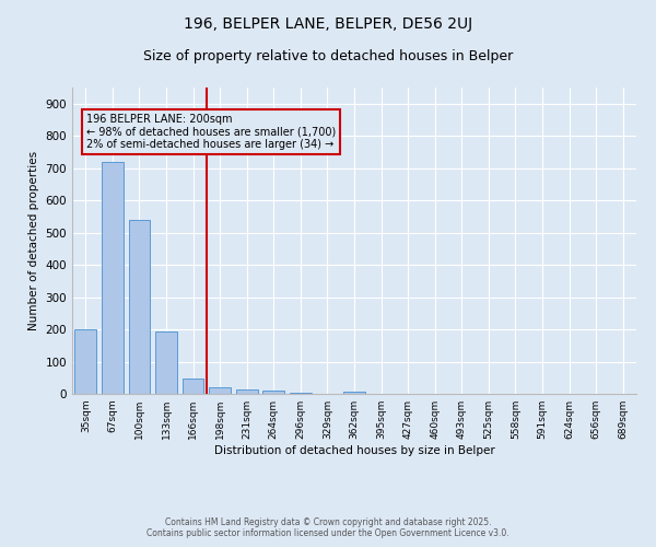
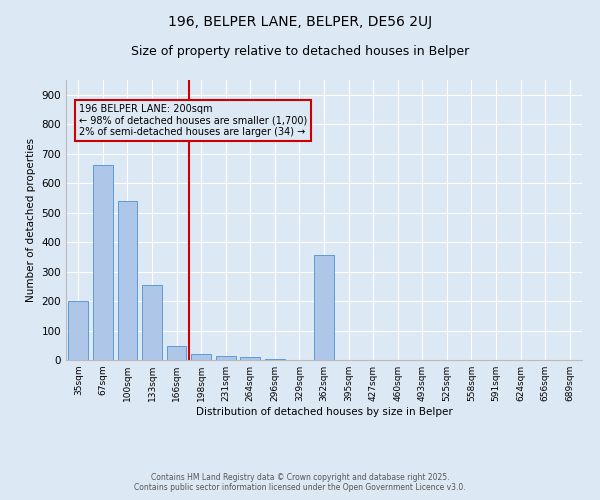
67sqm: 720 -> 660
133sqm: 195 -> 255
362sqm: 6 -> 355
